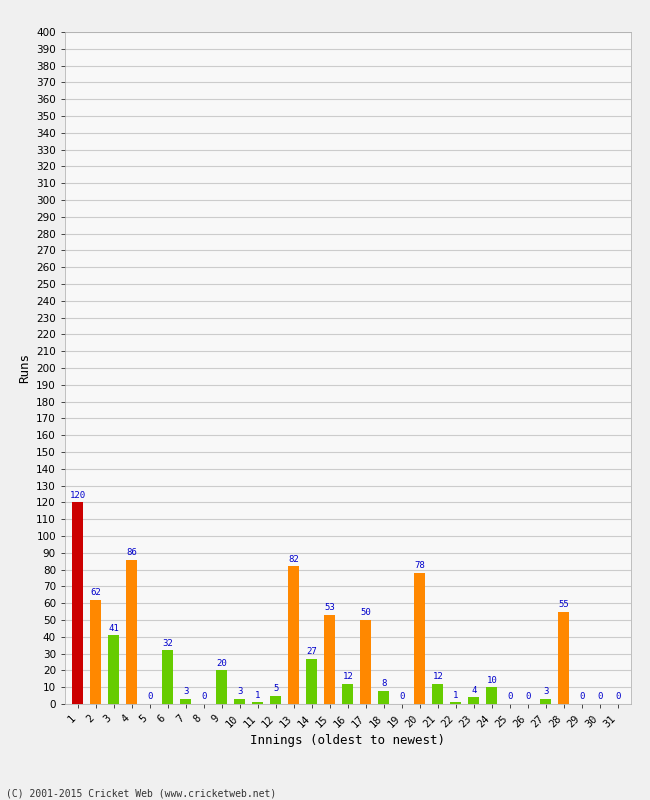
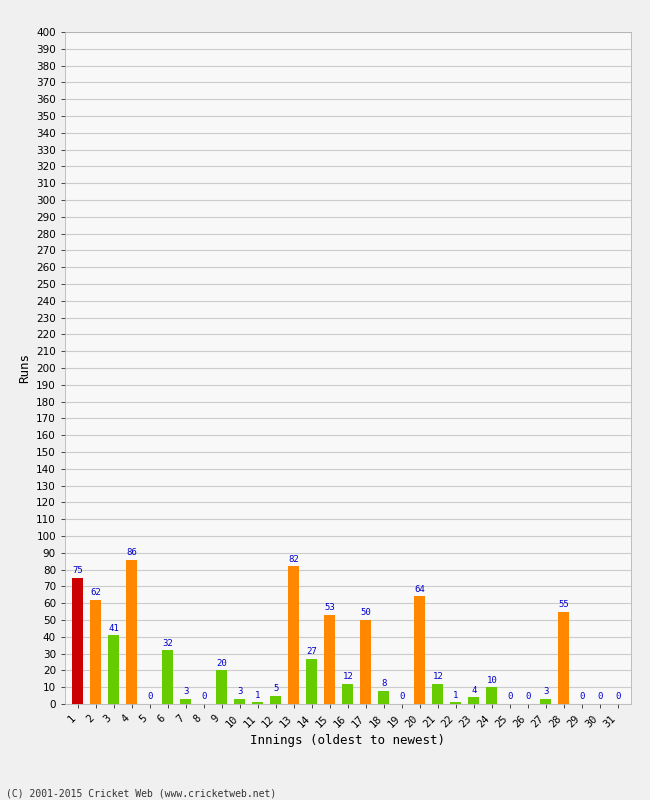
1: 120 -> 75
20: 78 -> 64
